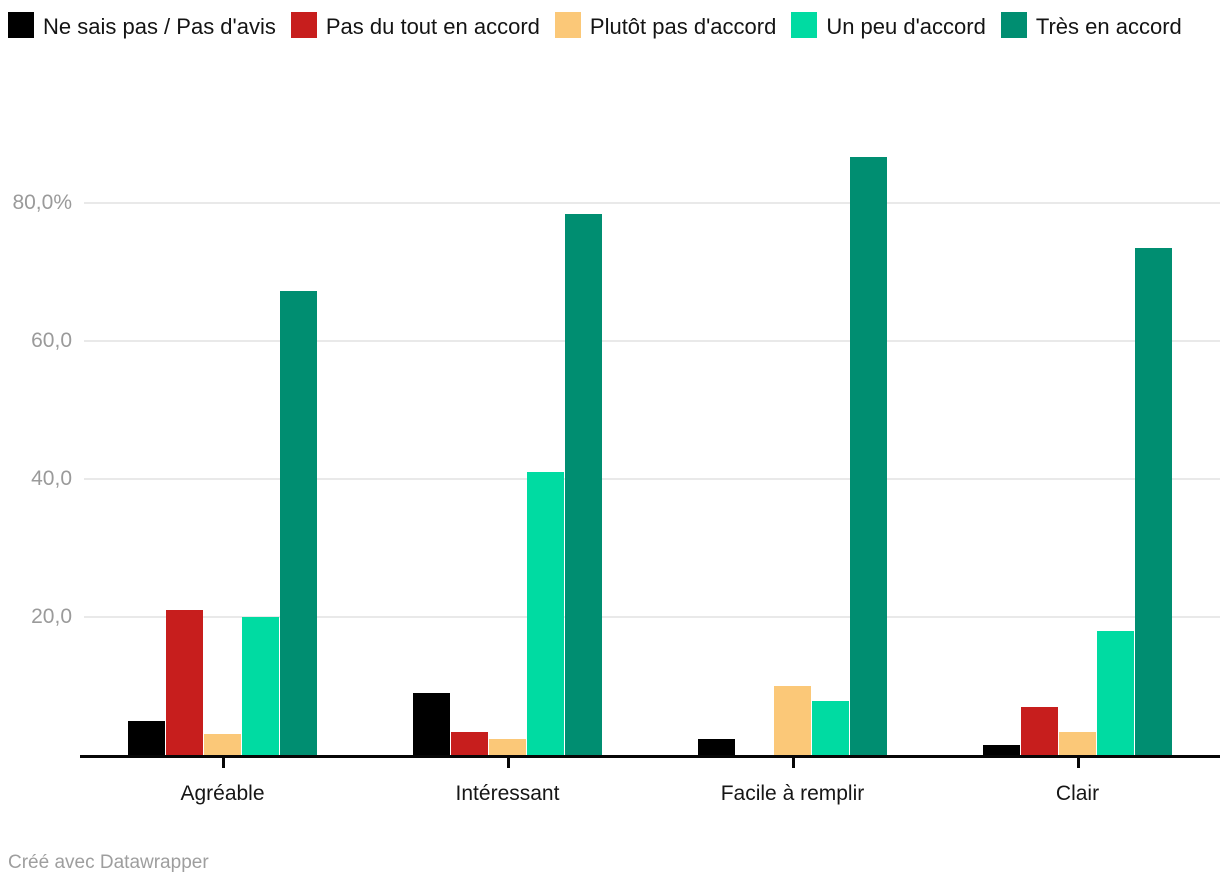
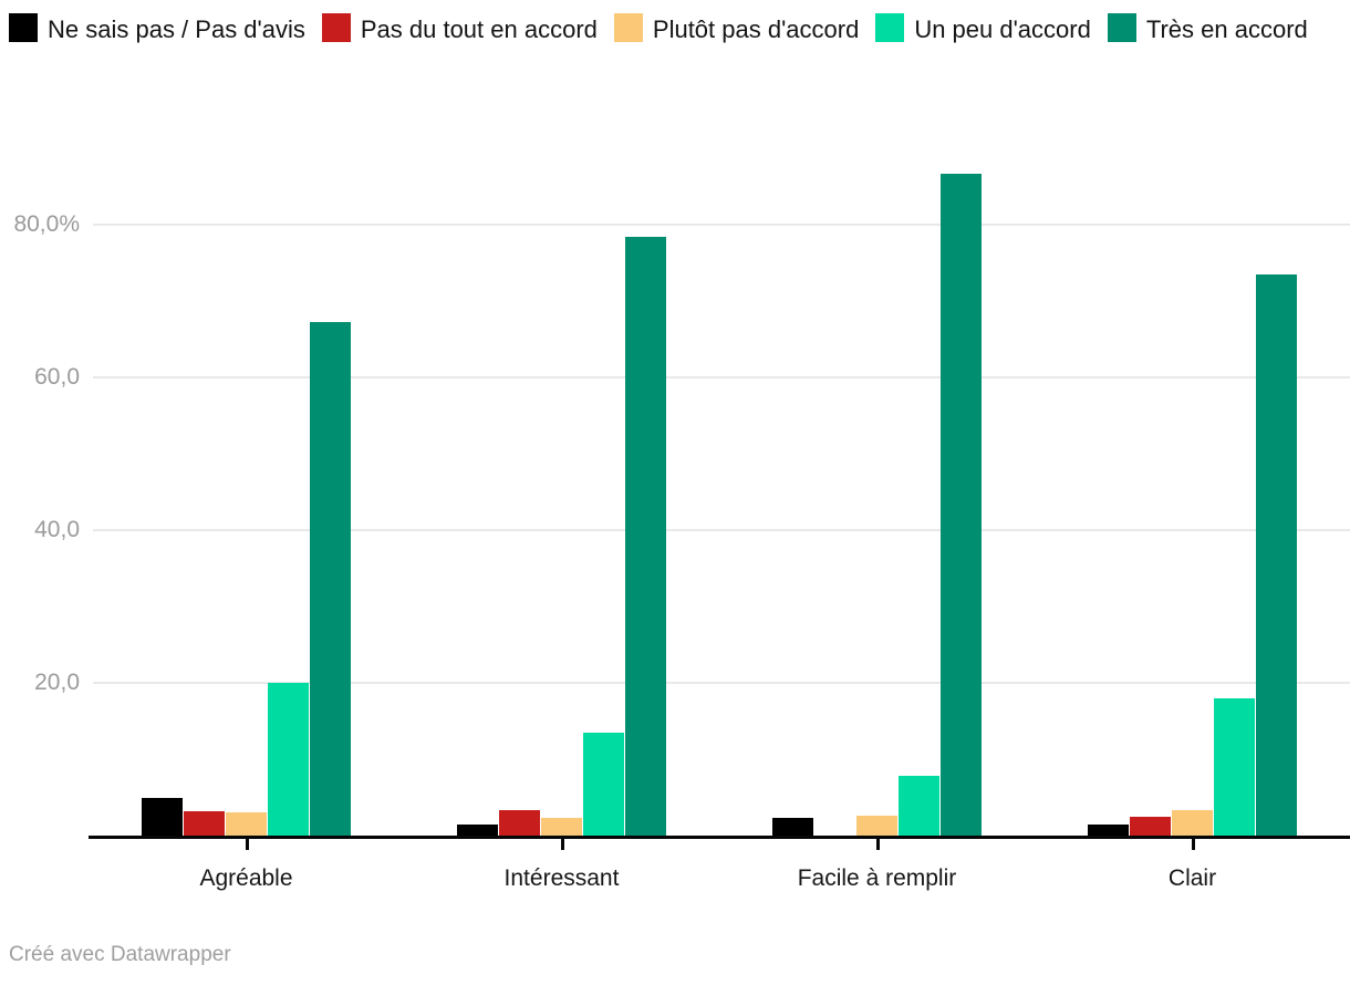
Pas du tout en accord/Agréable: 21% -> 3%
Ne sais pas / Pas d'avis/Intéressant: 9% -> 1%
Un peu d'accord/Intéressant: 41% -> 14%
Plutôt pas d'accord/Facile à remplir: 10% -> 3%
Pas du tout en accord/Clair: 7% -> 2%
